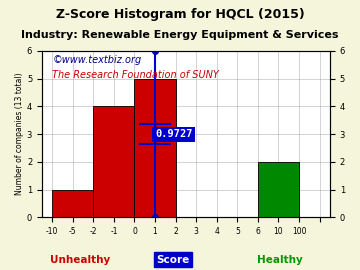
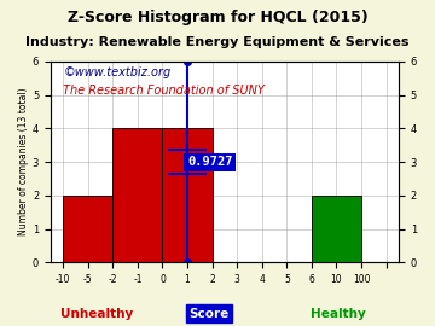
-5: 1 -> 2
1: 5 -> 4
